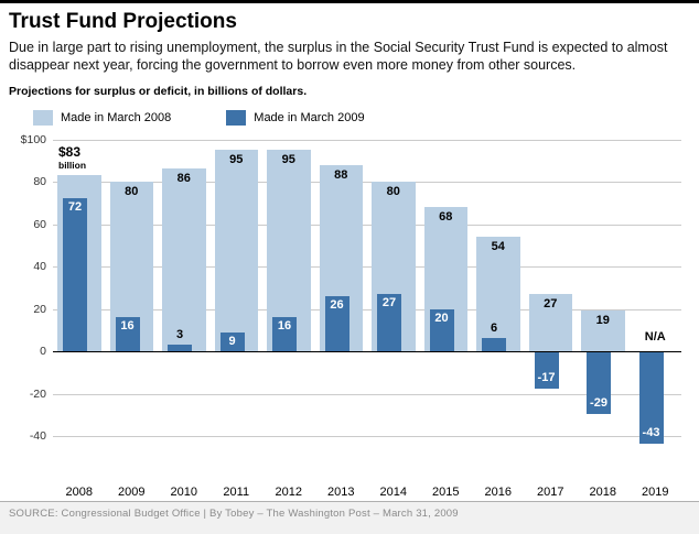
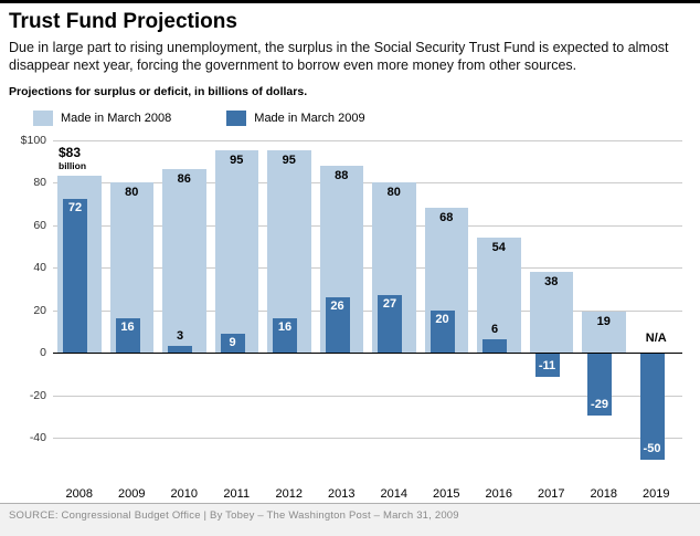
Made in March 2008/2017: 27 -> 38
Made in March 2009/2017: -17 -> -11
Made in March 2009/2019: -43 -> -50
